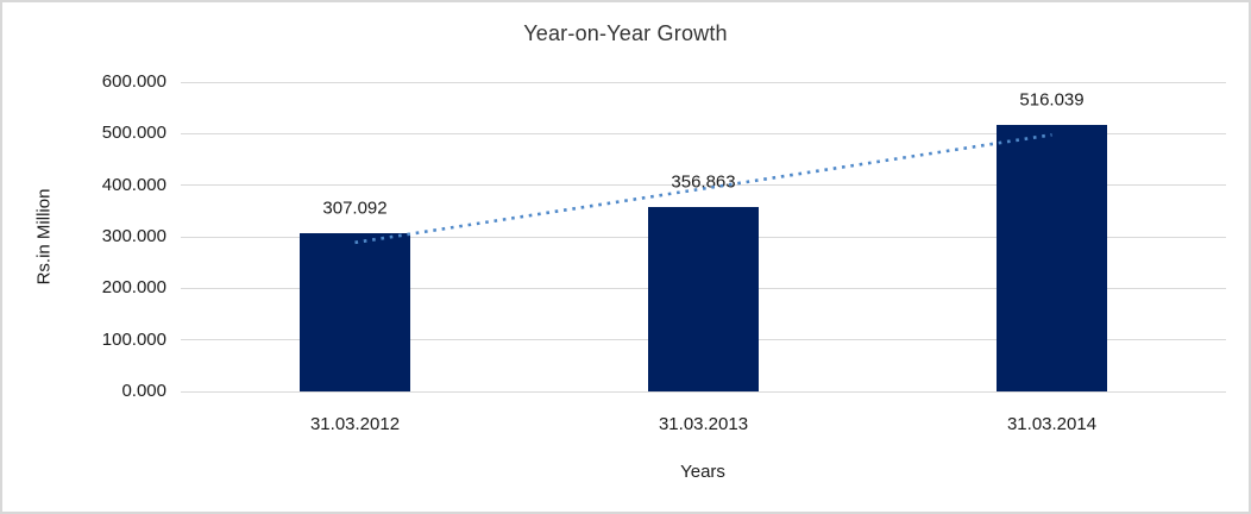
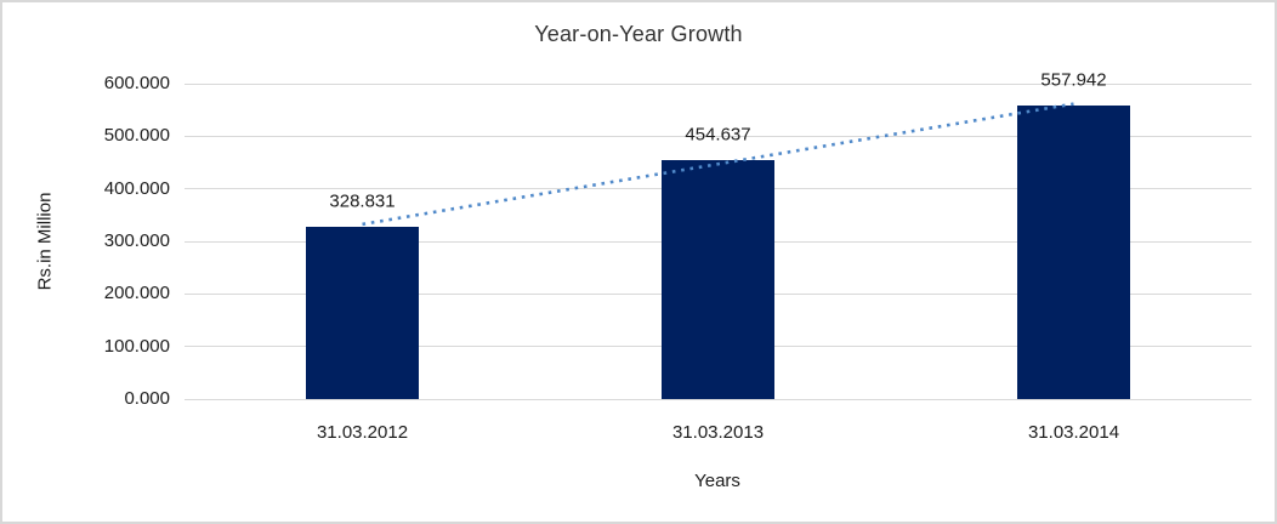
31.03.2012: 307.092 -> 328.831
31.03.2013: 356.863 -> 454.637
31.03.2014: 516.039 -> 557.942
